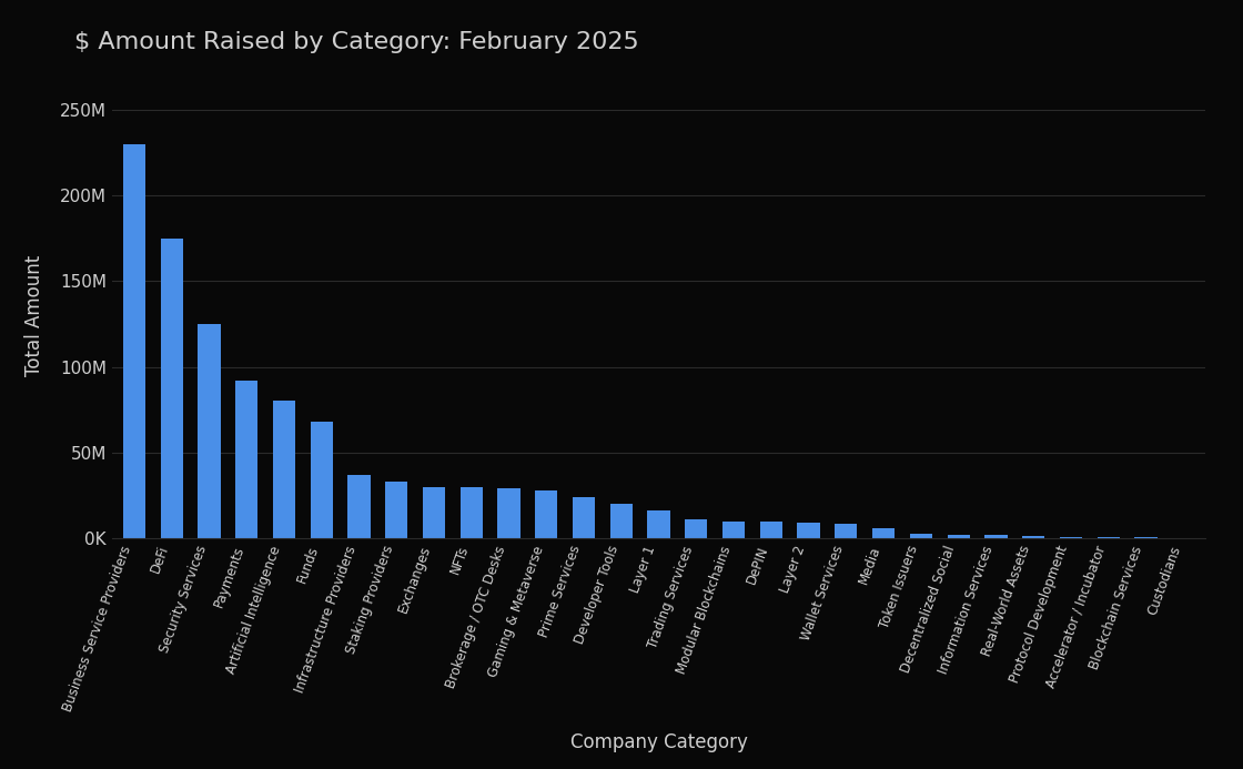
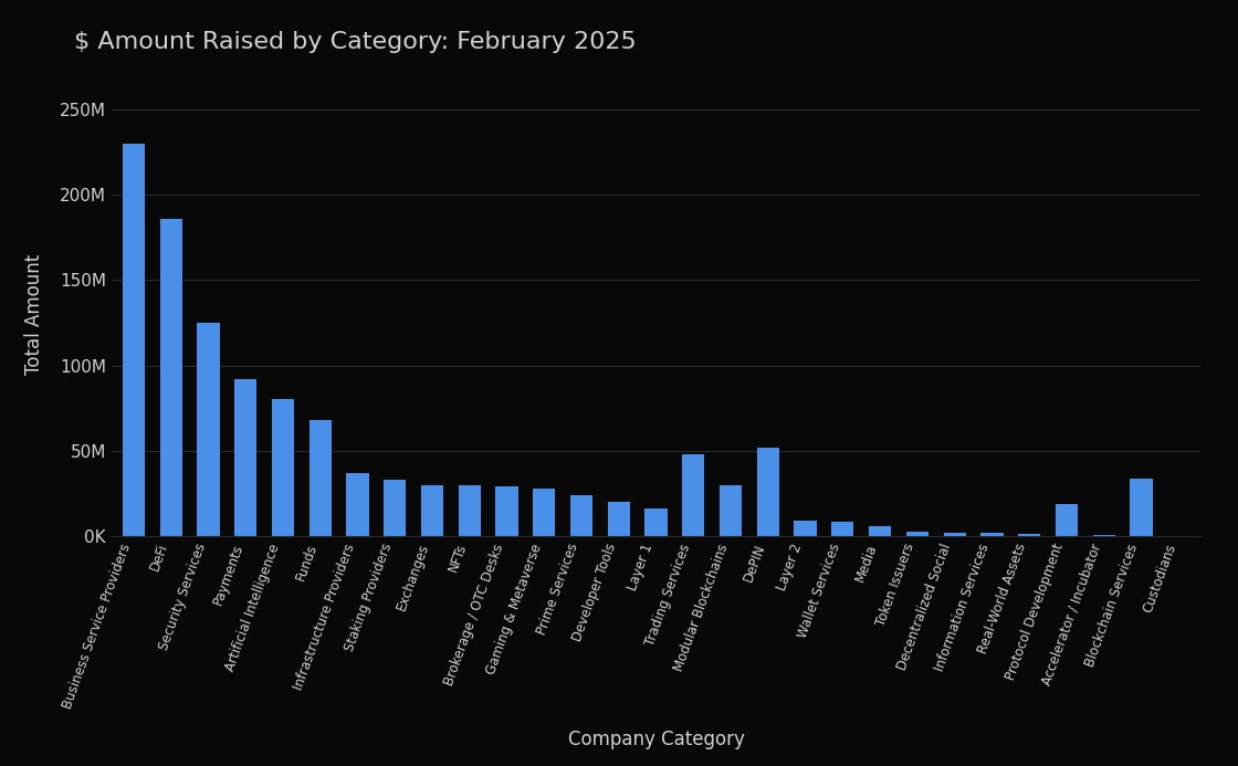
DeFi: 175M -> 186M
Trading Services: 11M -> 48M
Modular Blockchains: 10M -> 30M
DePIN: 10M -> 52M
Protocol Development: 1M -> 19M
Blockchain Services: 0M -> 34M
